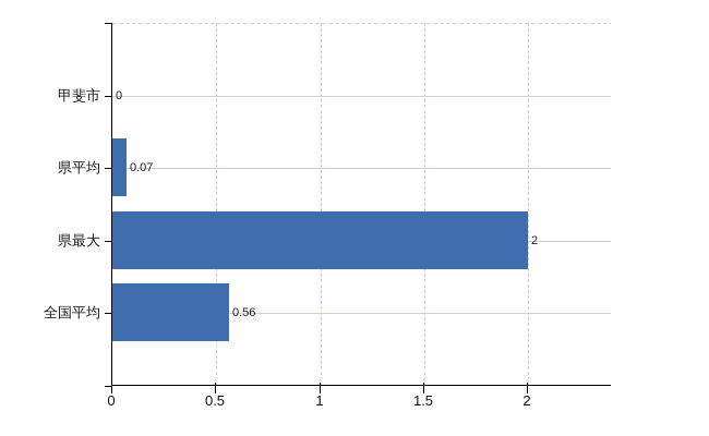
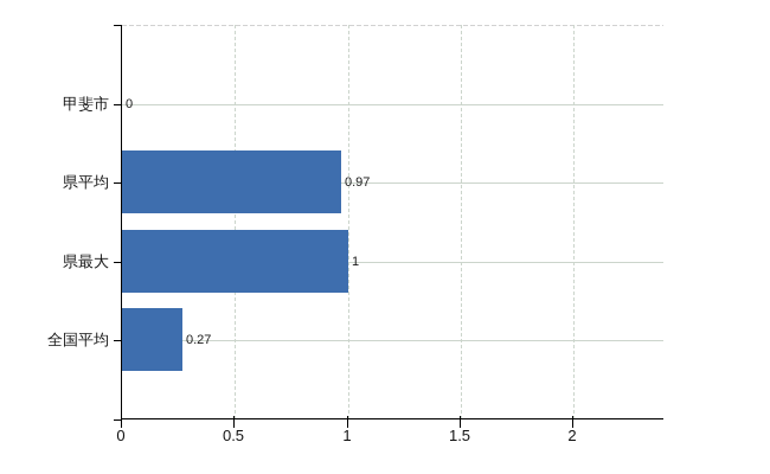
県平均: 0.07 -> 0.97
県最大: 2 -> 1
全国平均: 0.56 -> 0.27
